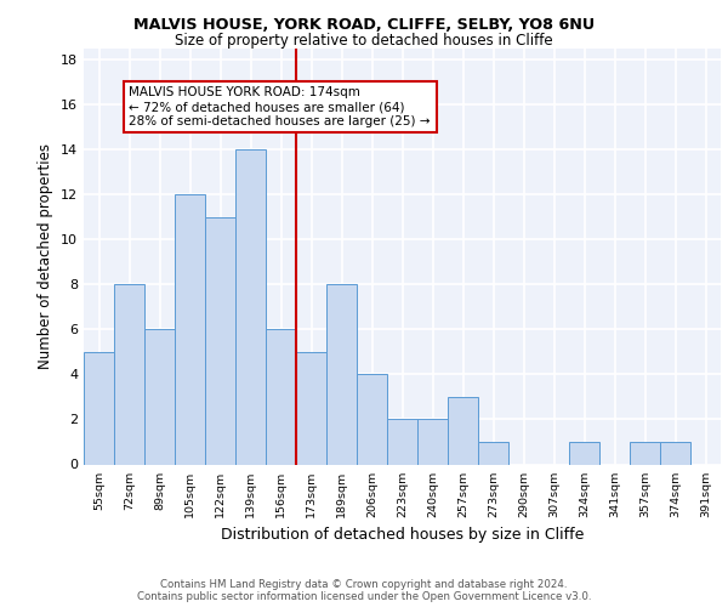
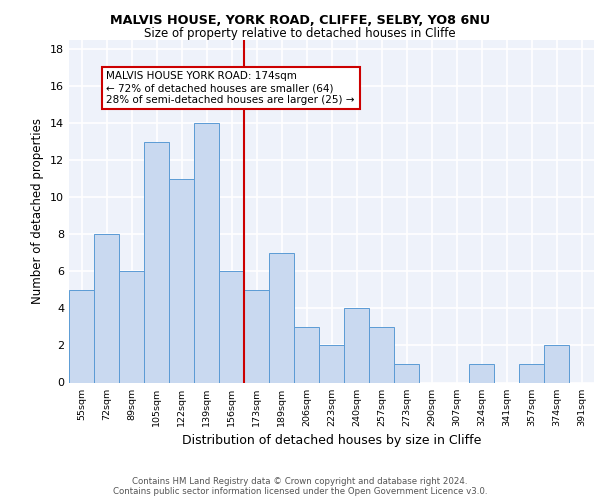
105sqm: 12 -> 13
189sqm: 8 -> 7
206sqm: 4 -> 3
240sqm: 2 -> 4
374sqm: 1 -> 2
